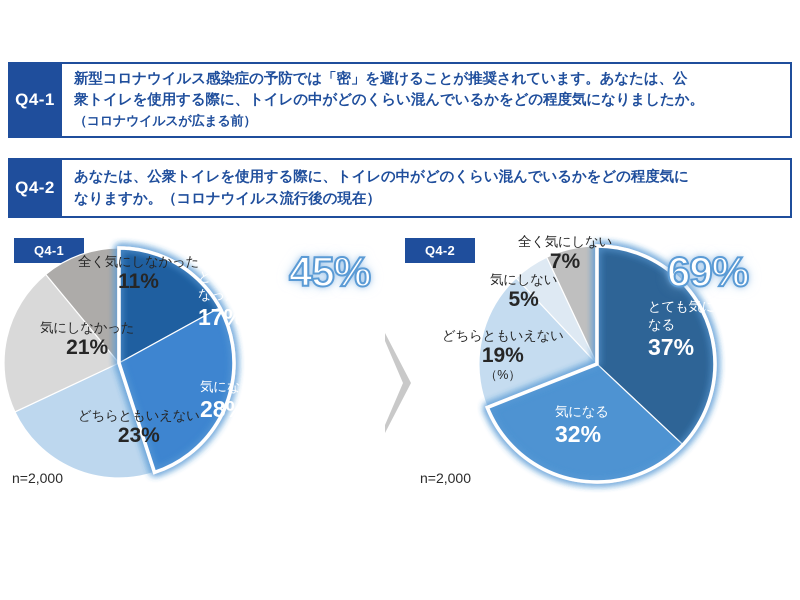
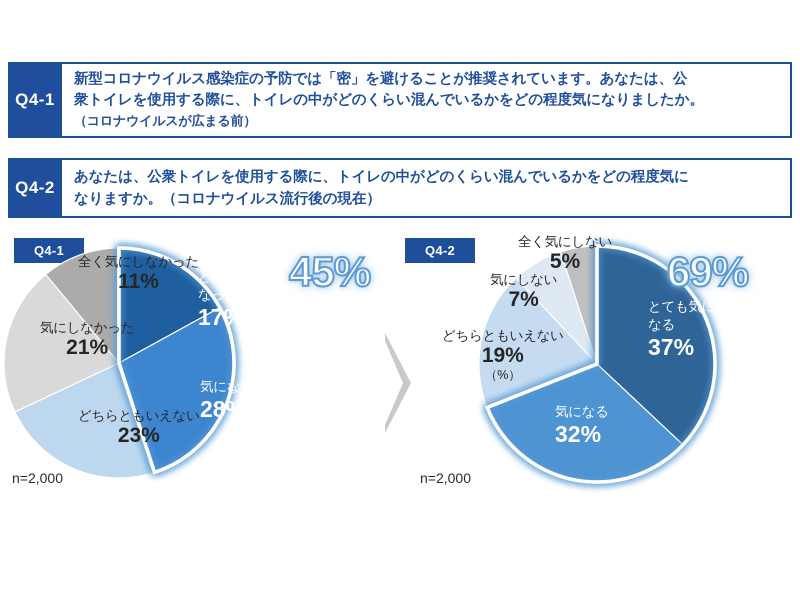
Q4-2/気にしない: 5% -> 7%
Q4-2/全く気にしない: 7% -> 5%
